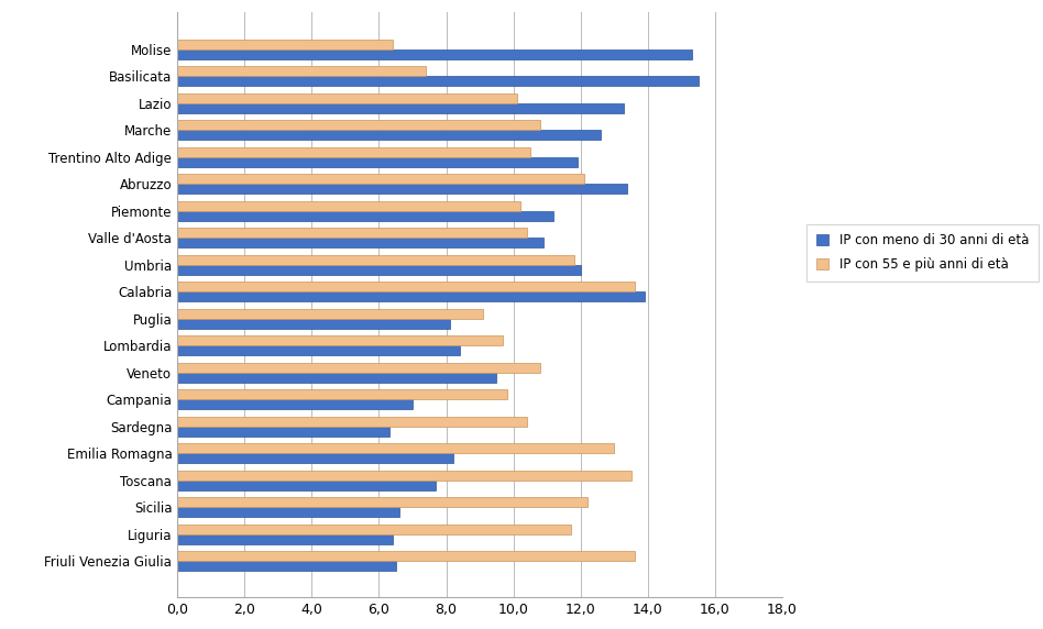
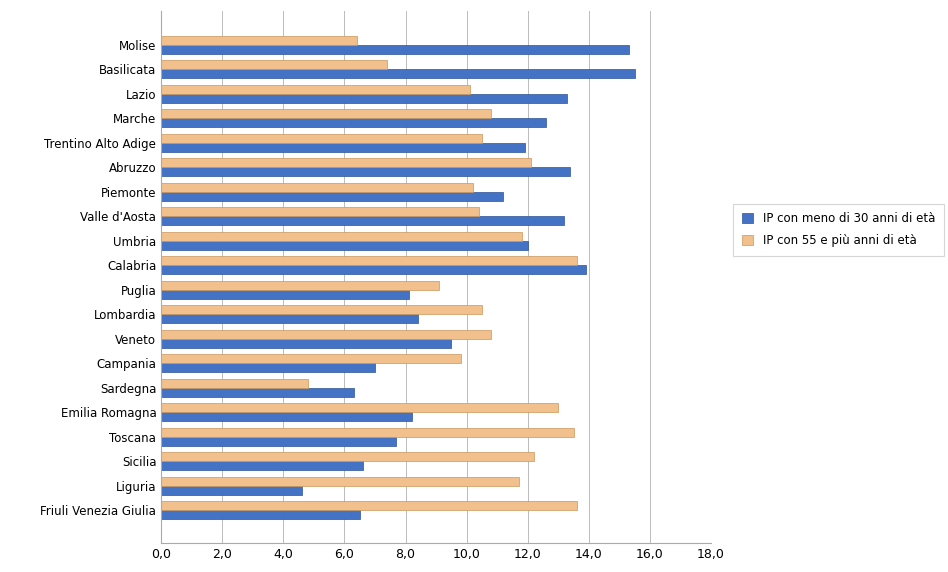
IP con meno di 30 anni di età/Valle d'Aosta: 10,9 -> 13,2
IP con 55 e più anni di età/Lombardia: 9,7 -> 10,5
IP con 55 e più anni di età/Sardegna: 10,4 -> 4,8
IP con meno di 30 anni di età/Liguria: 6,4 -> 4,6
